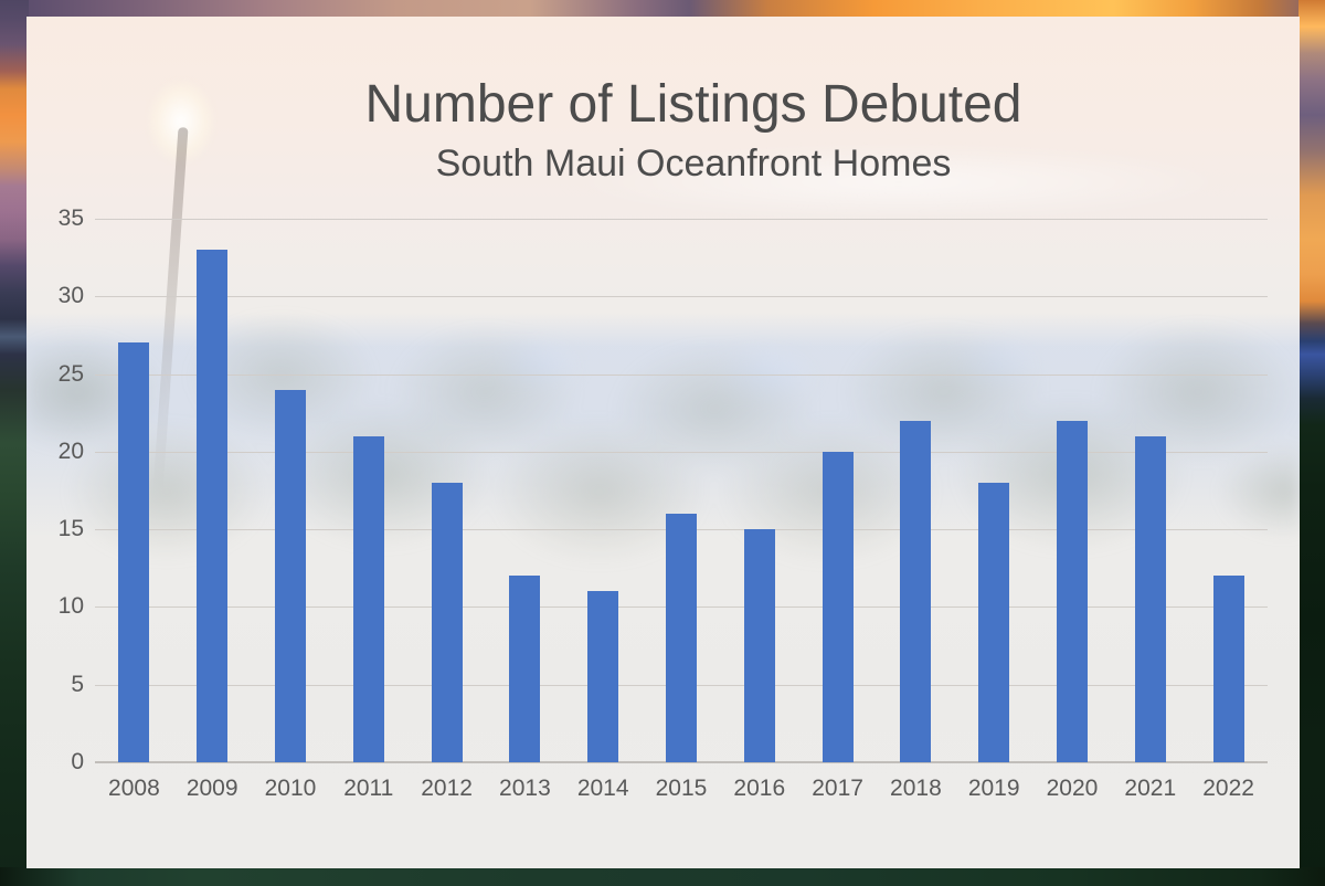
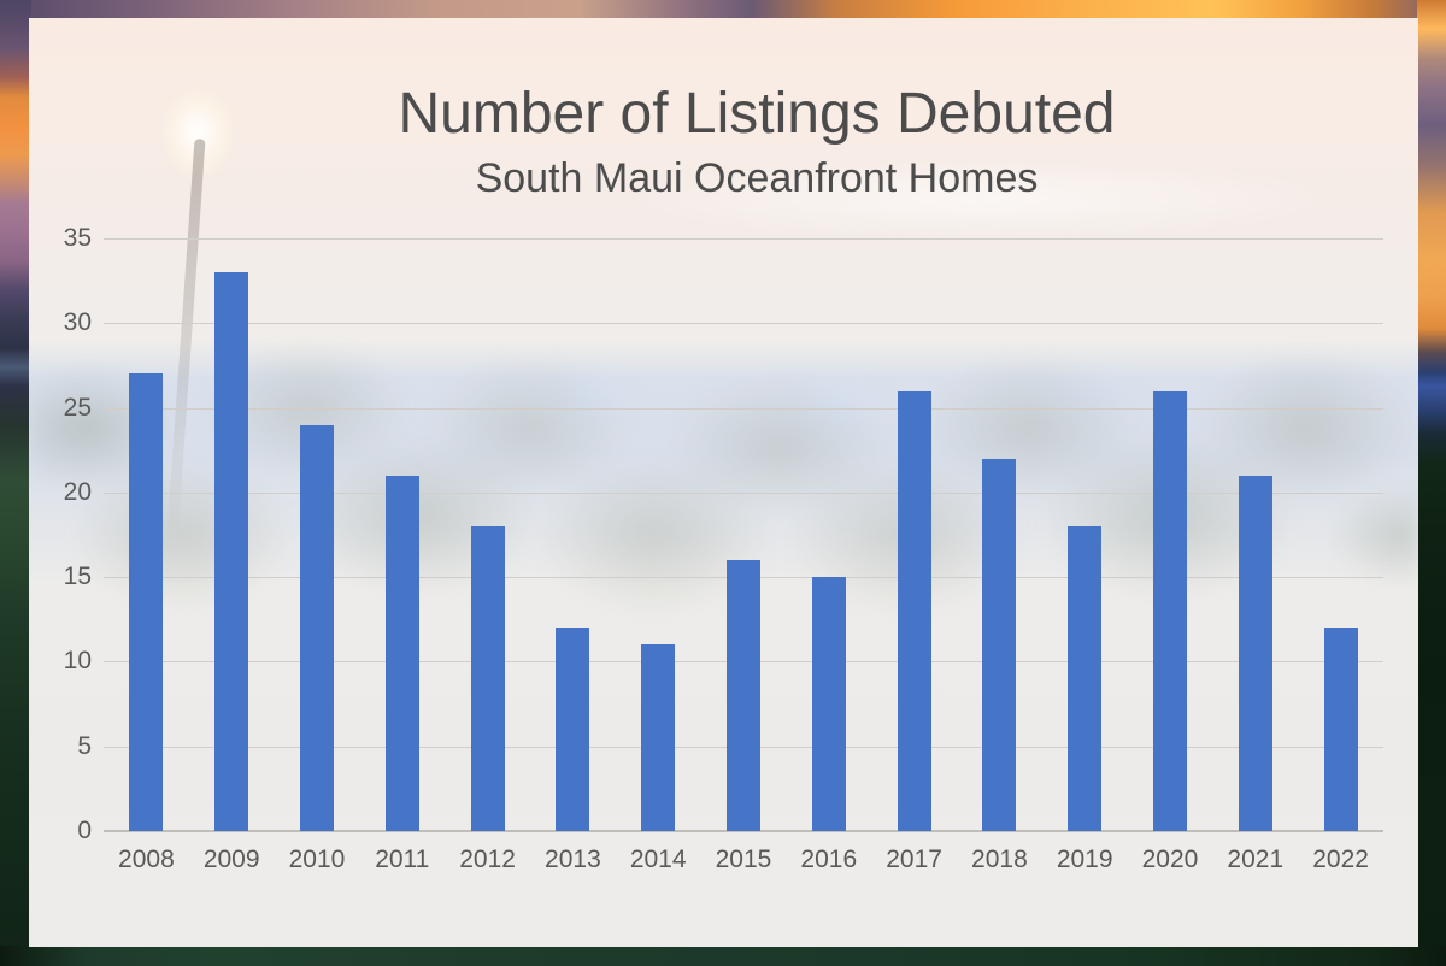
2017: 20 -> 26
2020: 22 -> 26
